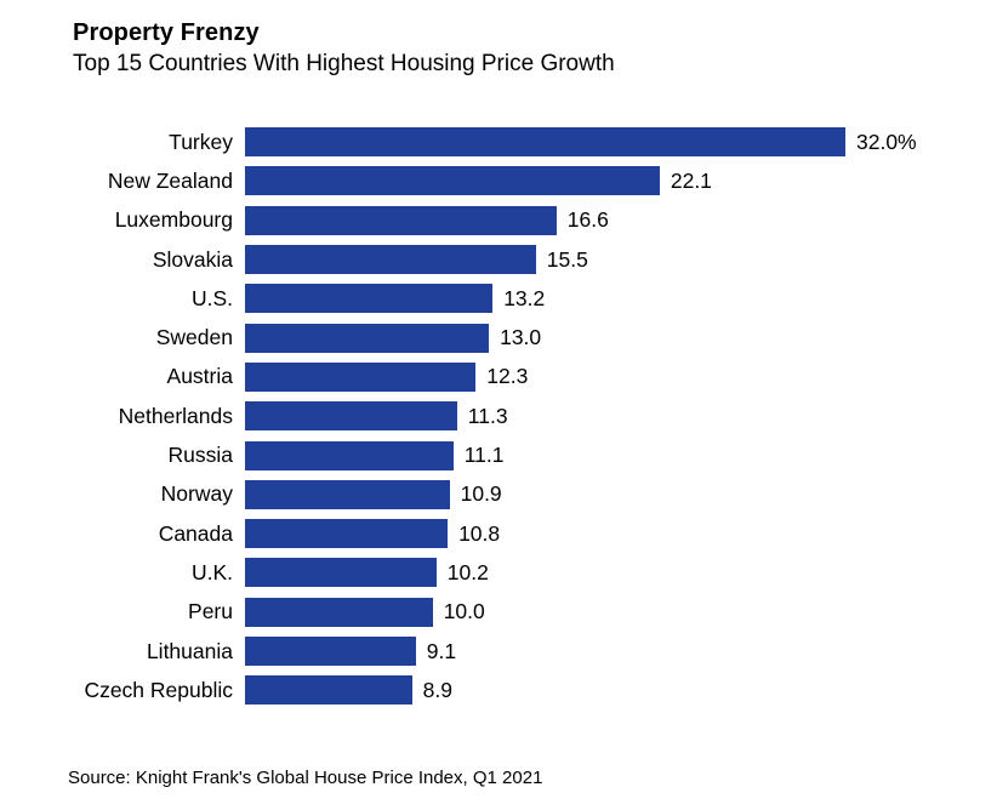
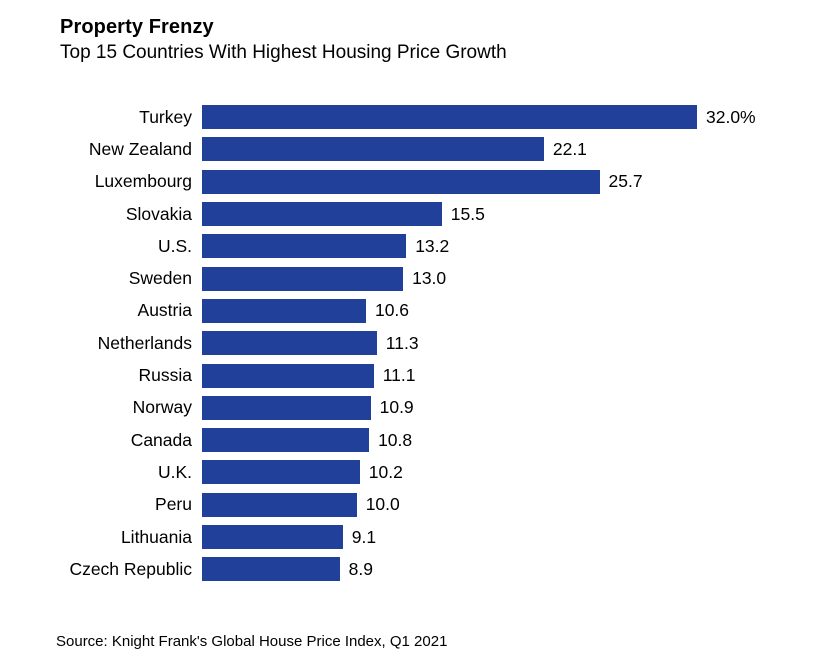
Luxembourg: 16.6 -> 25.7
Austria: 12.3 -> 10.6
